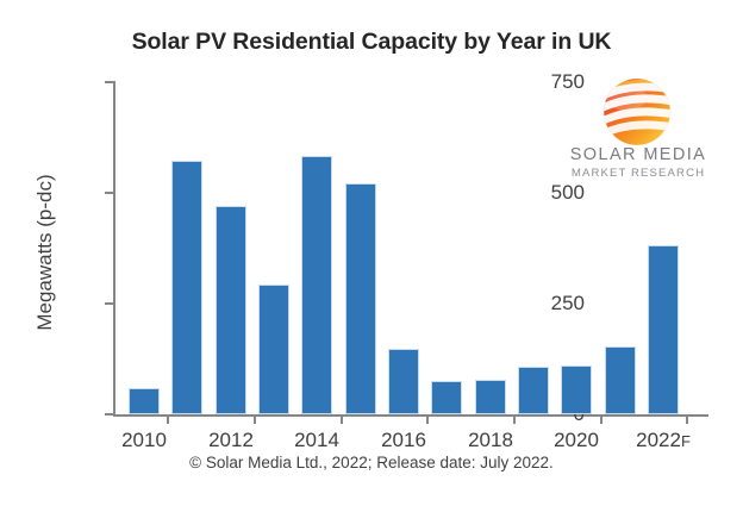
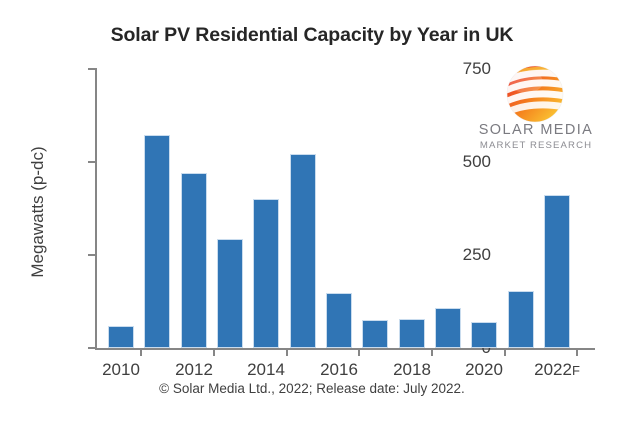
2014: 580 -> 400
2020: 110 -> 70
2022F: 380 -> 410
